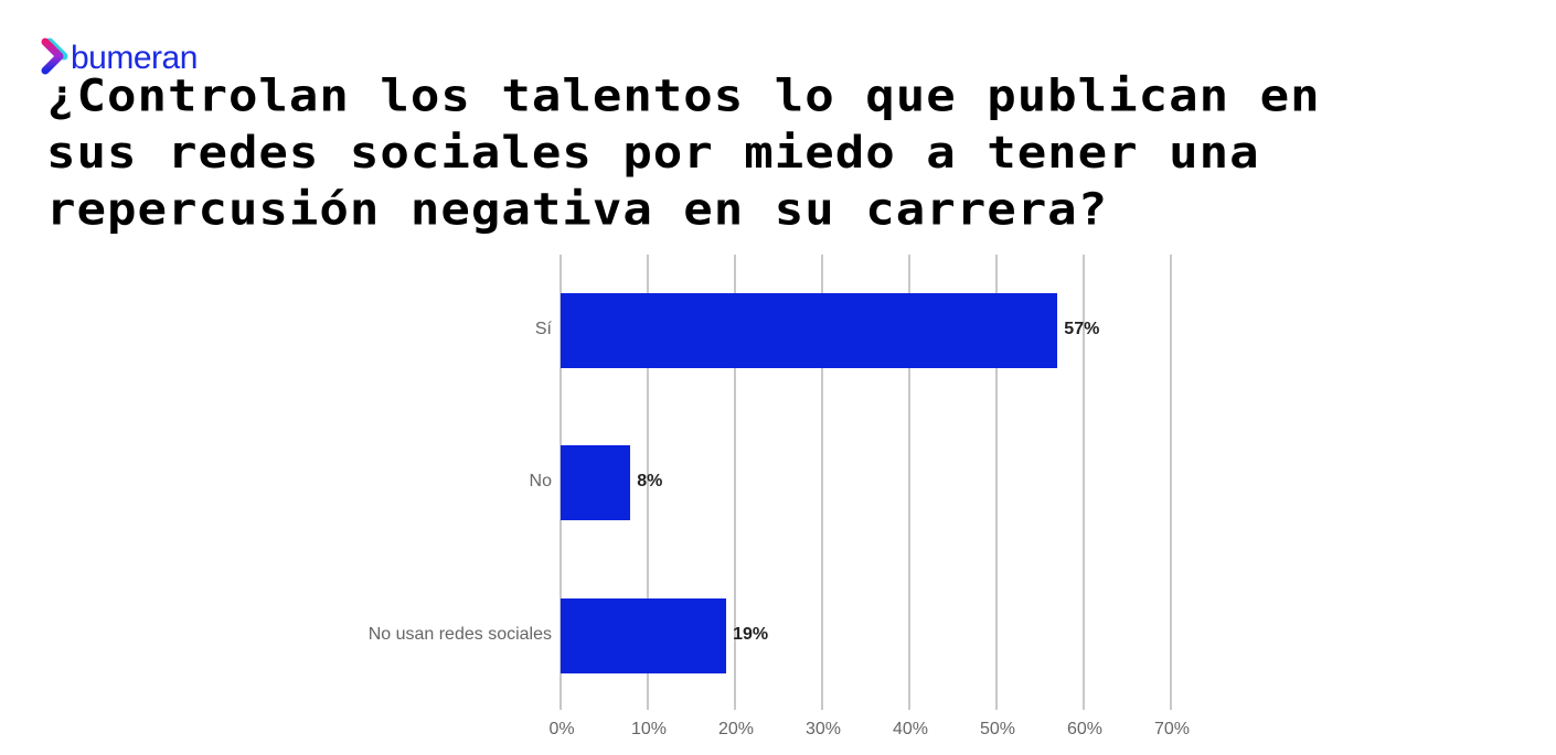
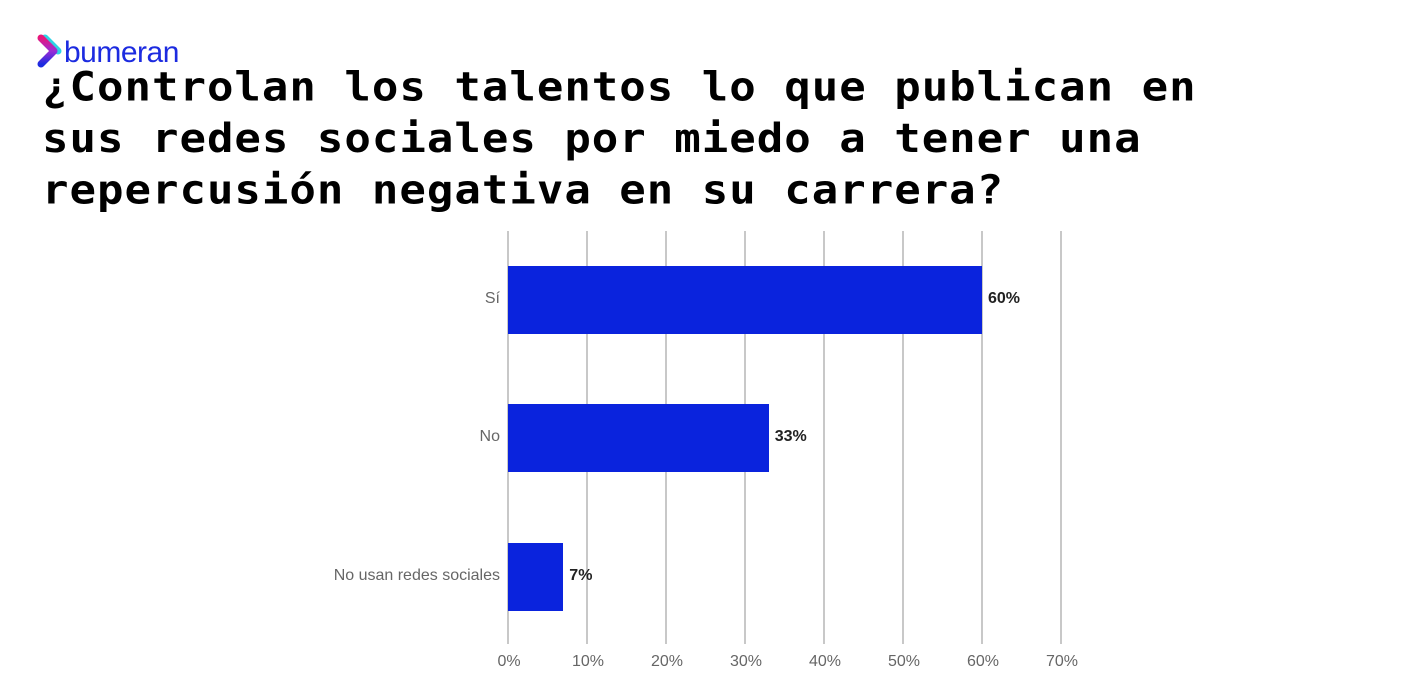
Sí: 57% -> 60%
No: 8% -> 33%
No usan redes sociales: 19% -> 7%
